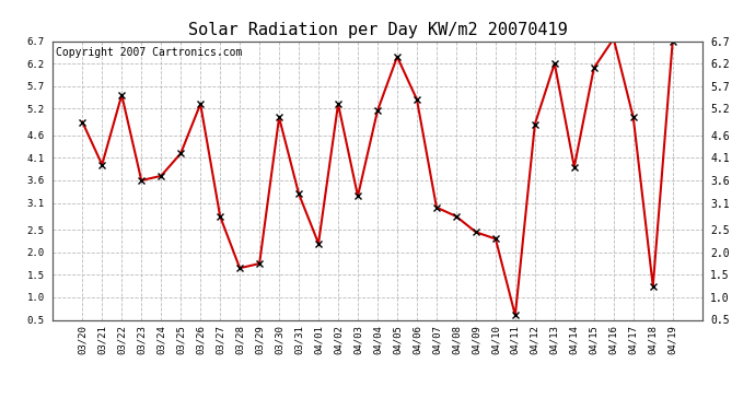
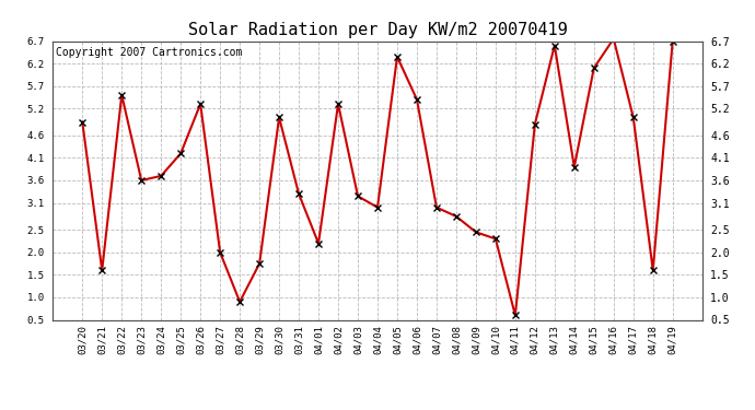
03/21: 3.95 -> 1.60
03/27: 2.80 -> 2.00
03/28: 1.65 -> 0.90
04/04: 5.15 -> 3.00
04/13: 6.20 -> 6.60
04/18: 1.25 -> 1.60
